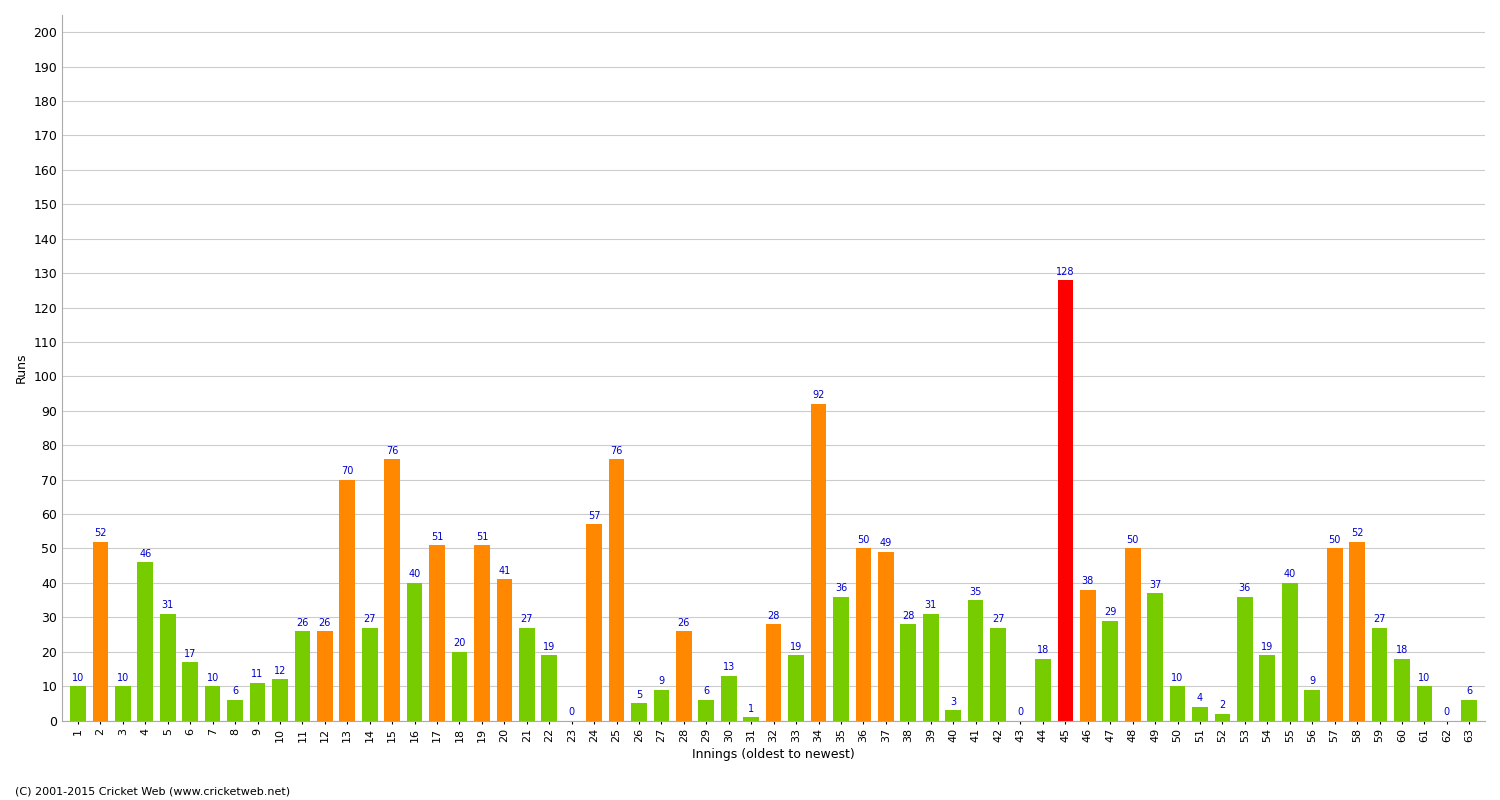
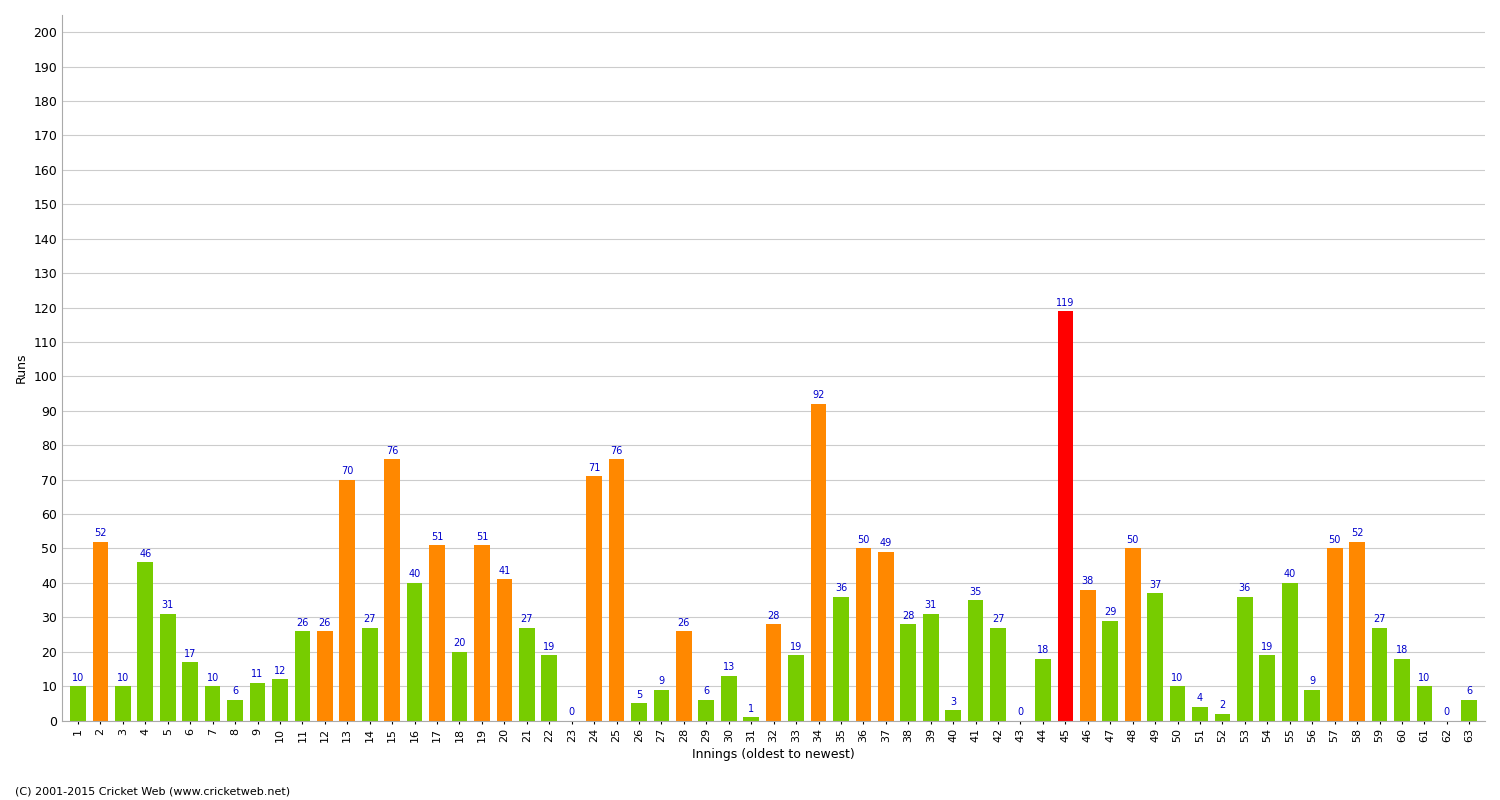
24: 57 -> 71
45: 128 -> 119
